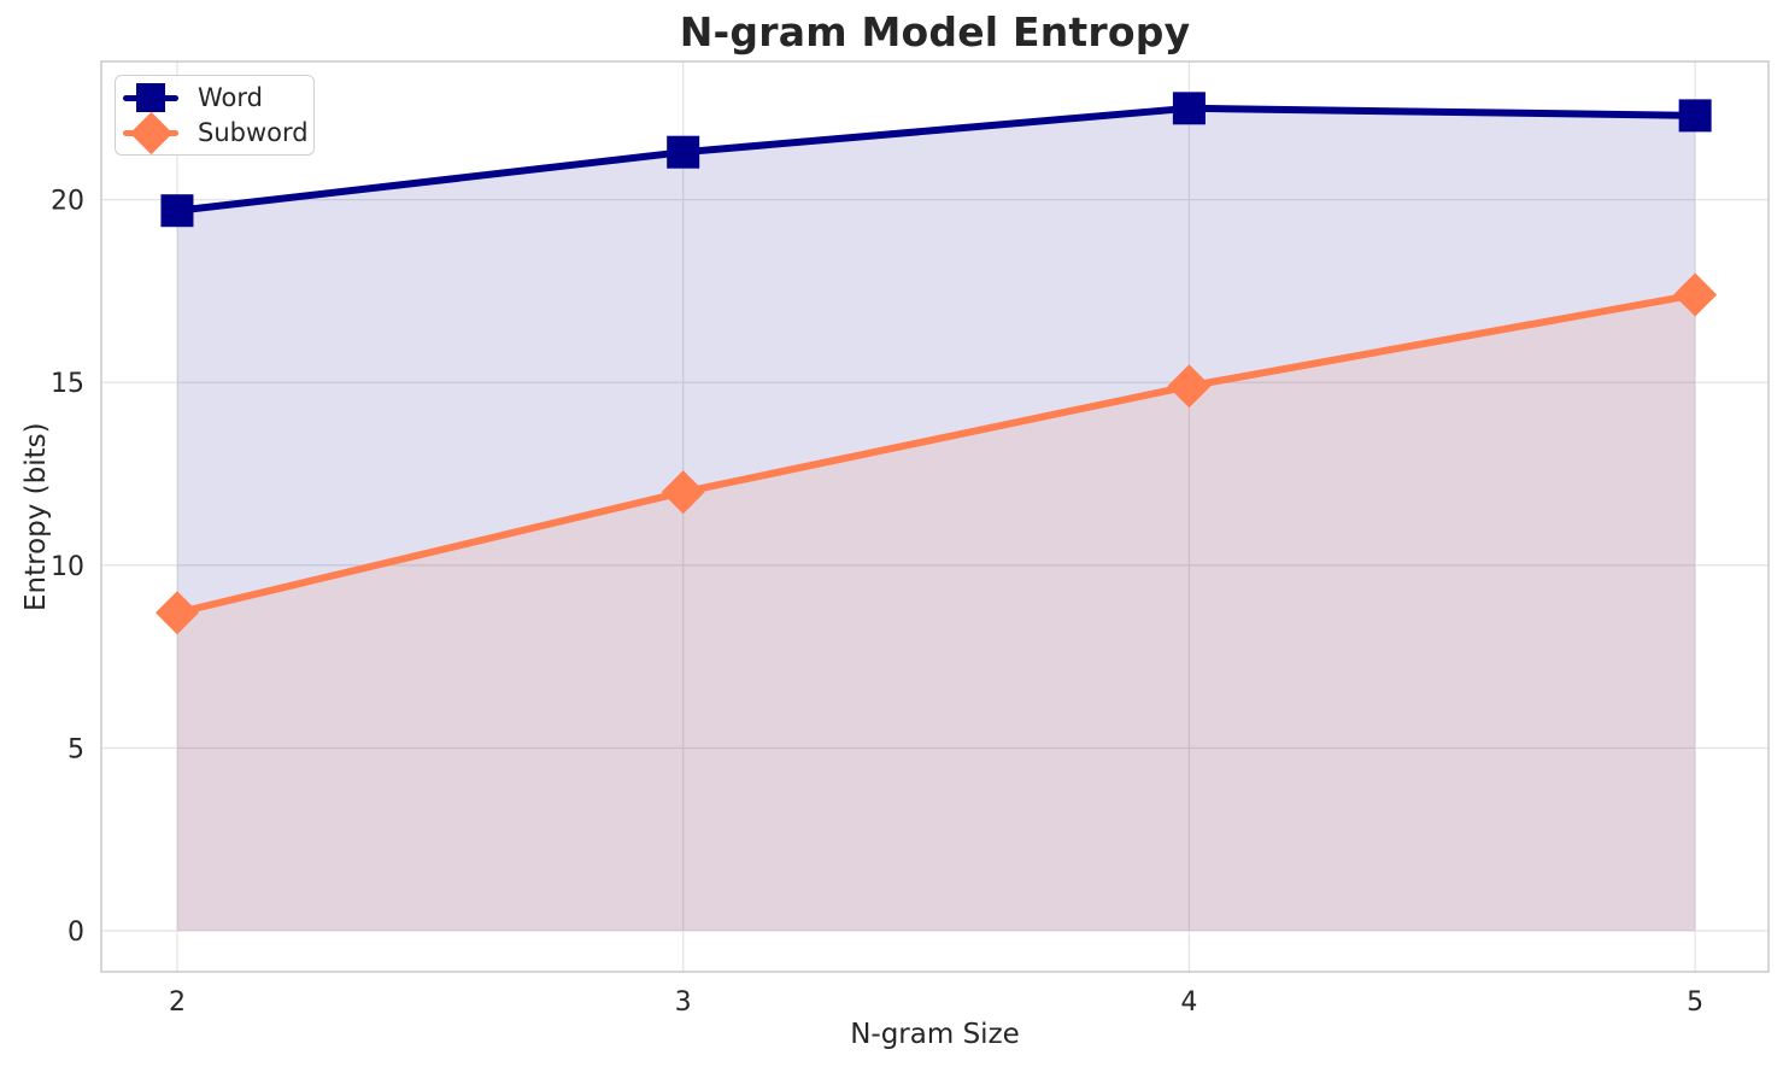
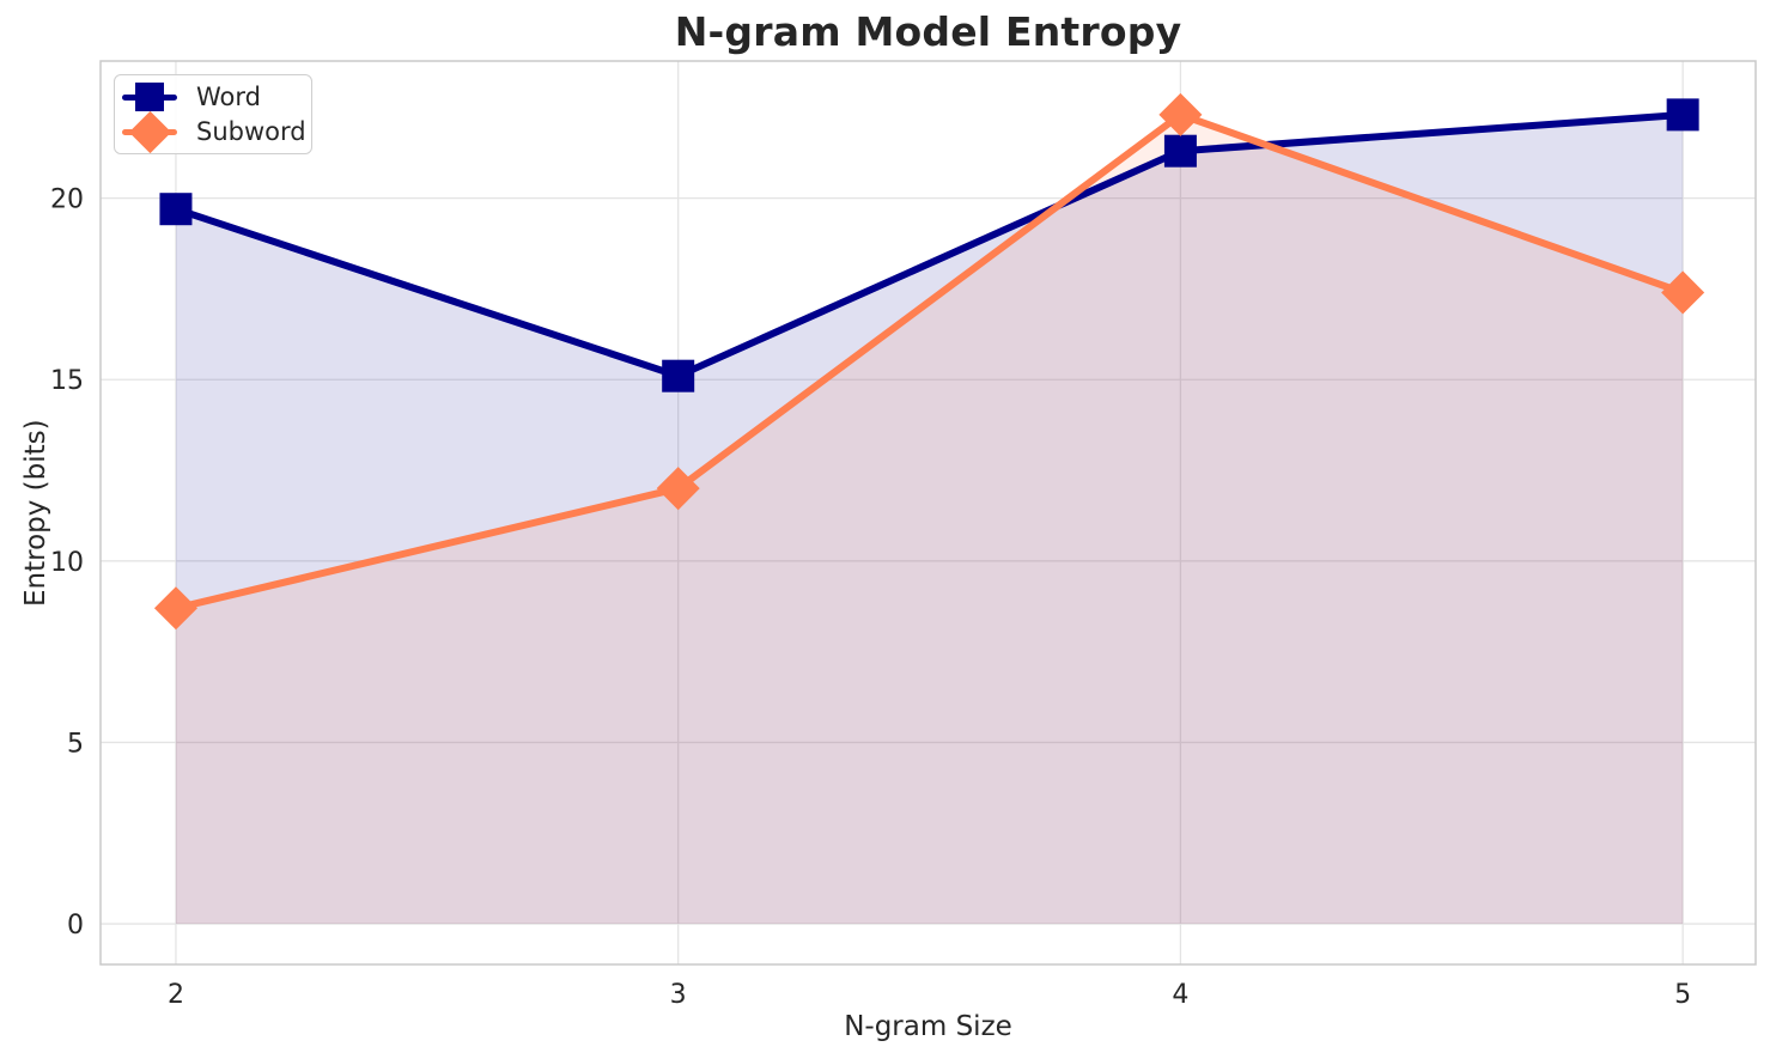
Word/3: 21.3 -> 15.1
Word/4: 22.5 -> 21.3
Subword/4: 14.9 -> 22.3
